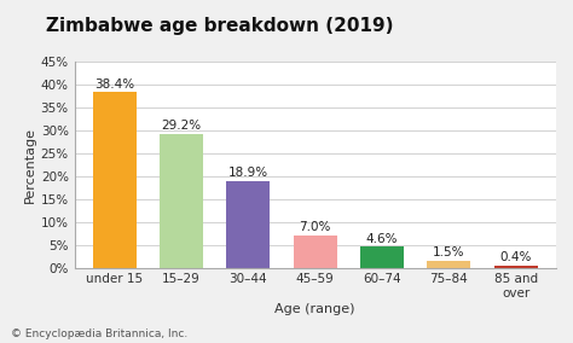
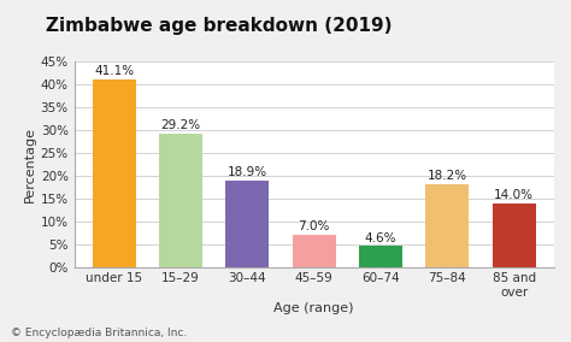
under 15: 38.4% -> 41.1%
75–84: 1.5% -> 18.2%
85 and over: 0.4% -> 14.0%
